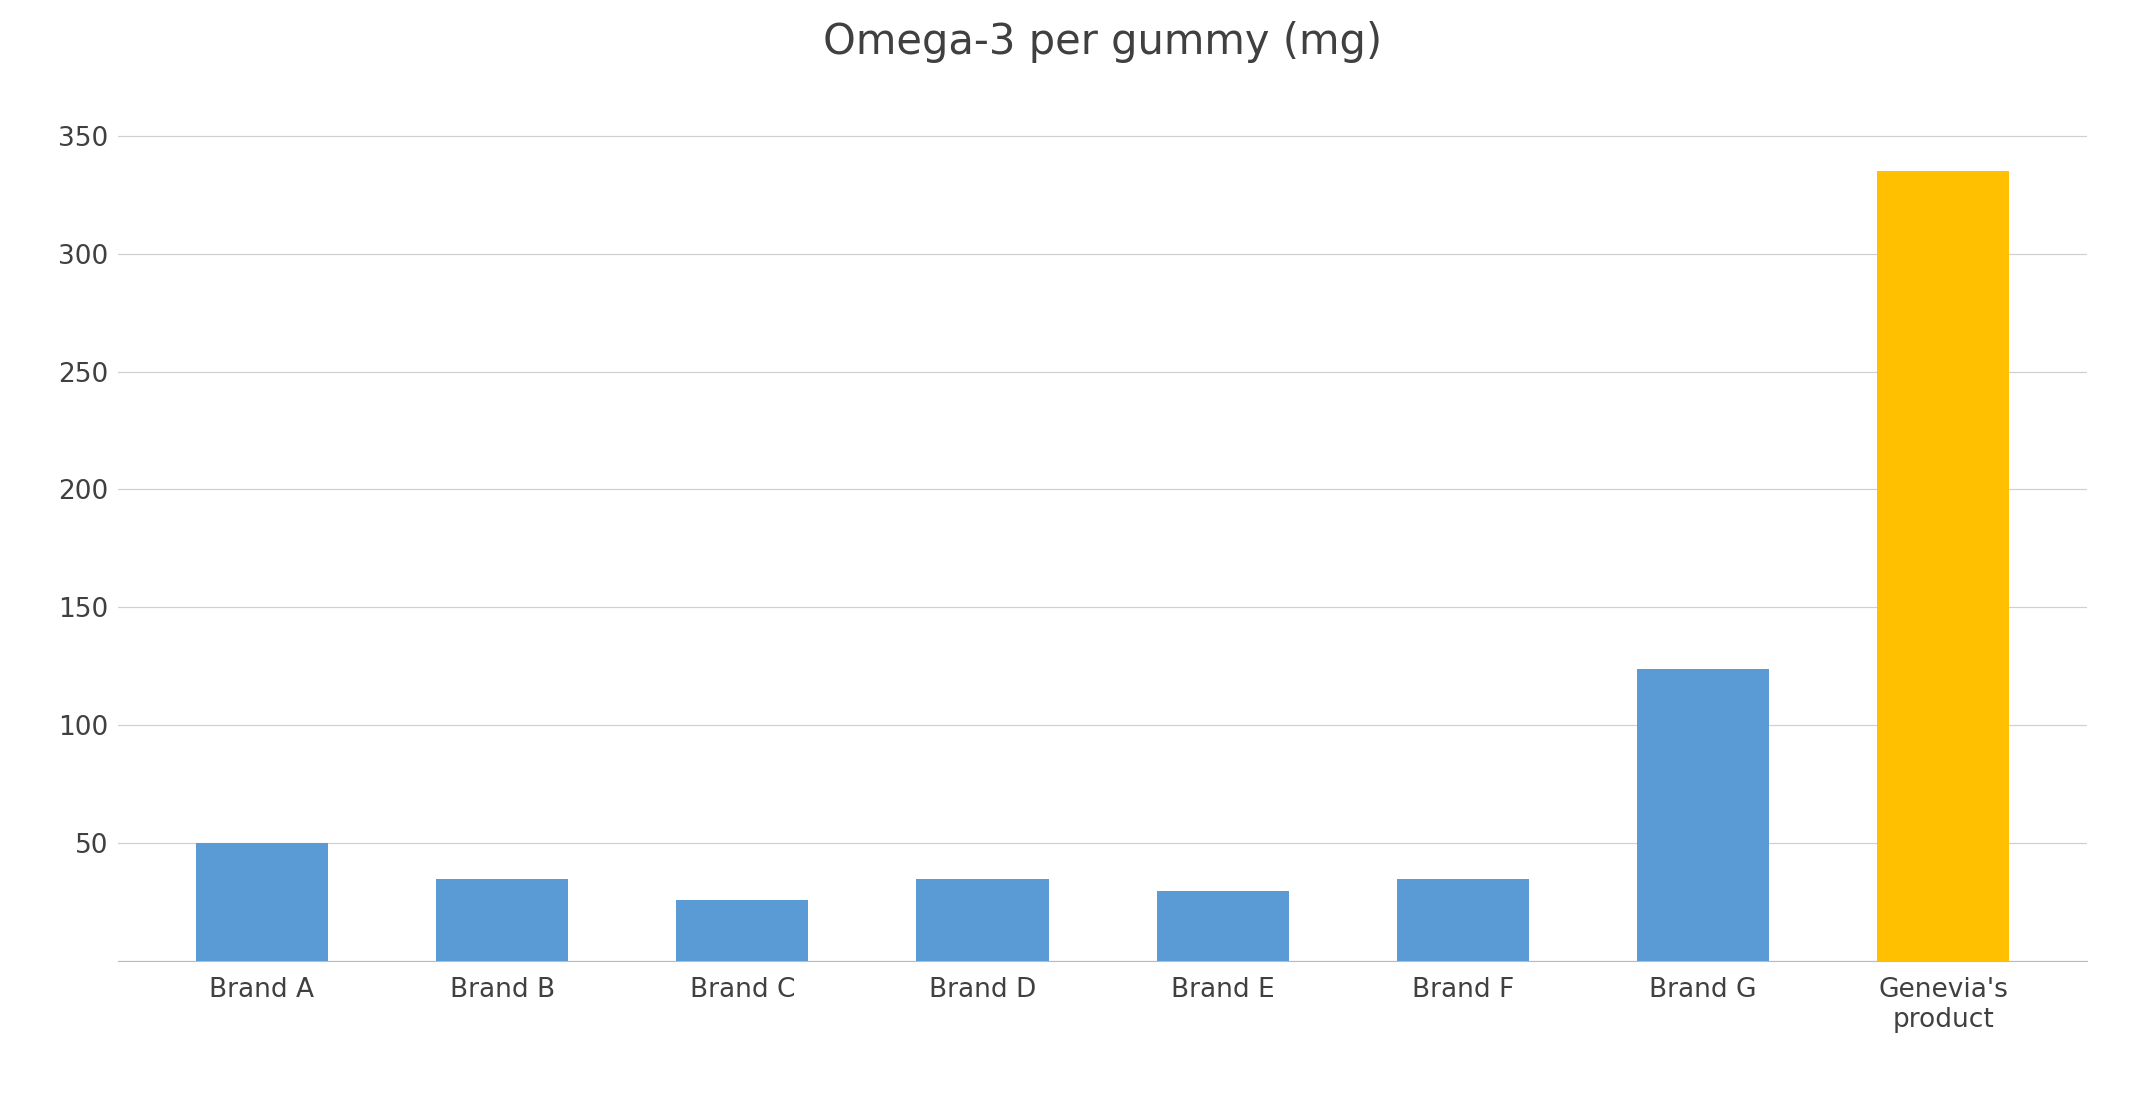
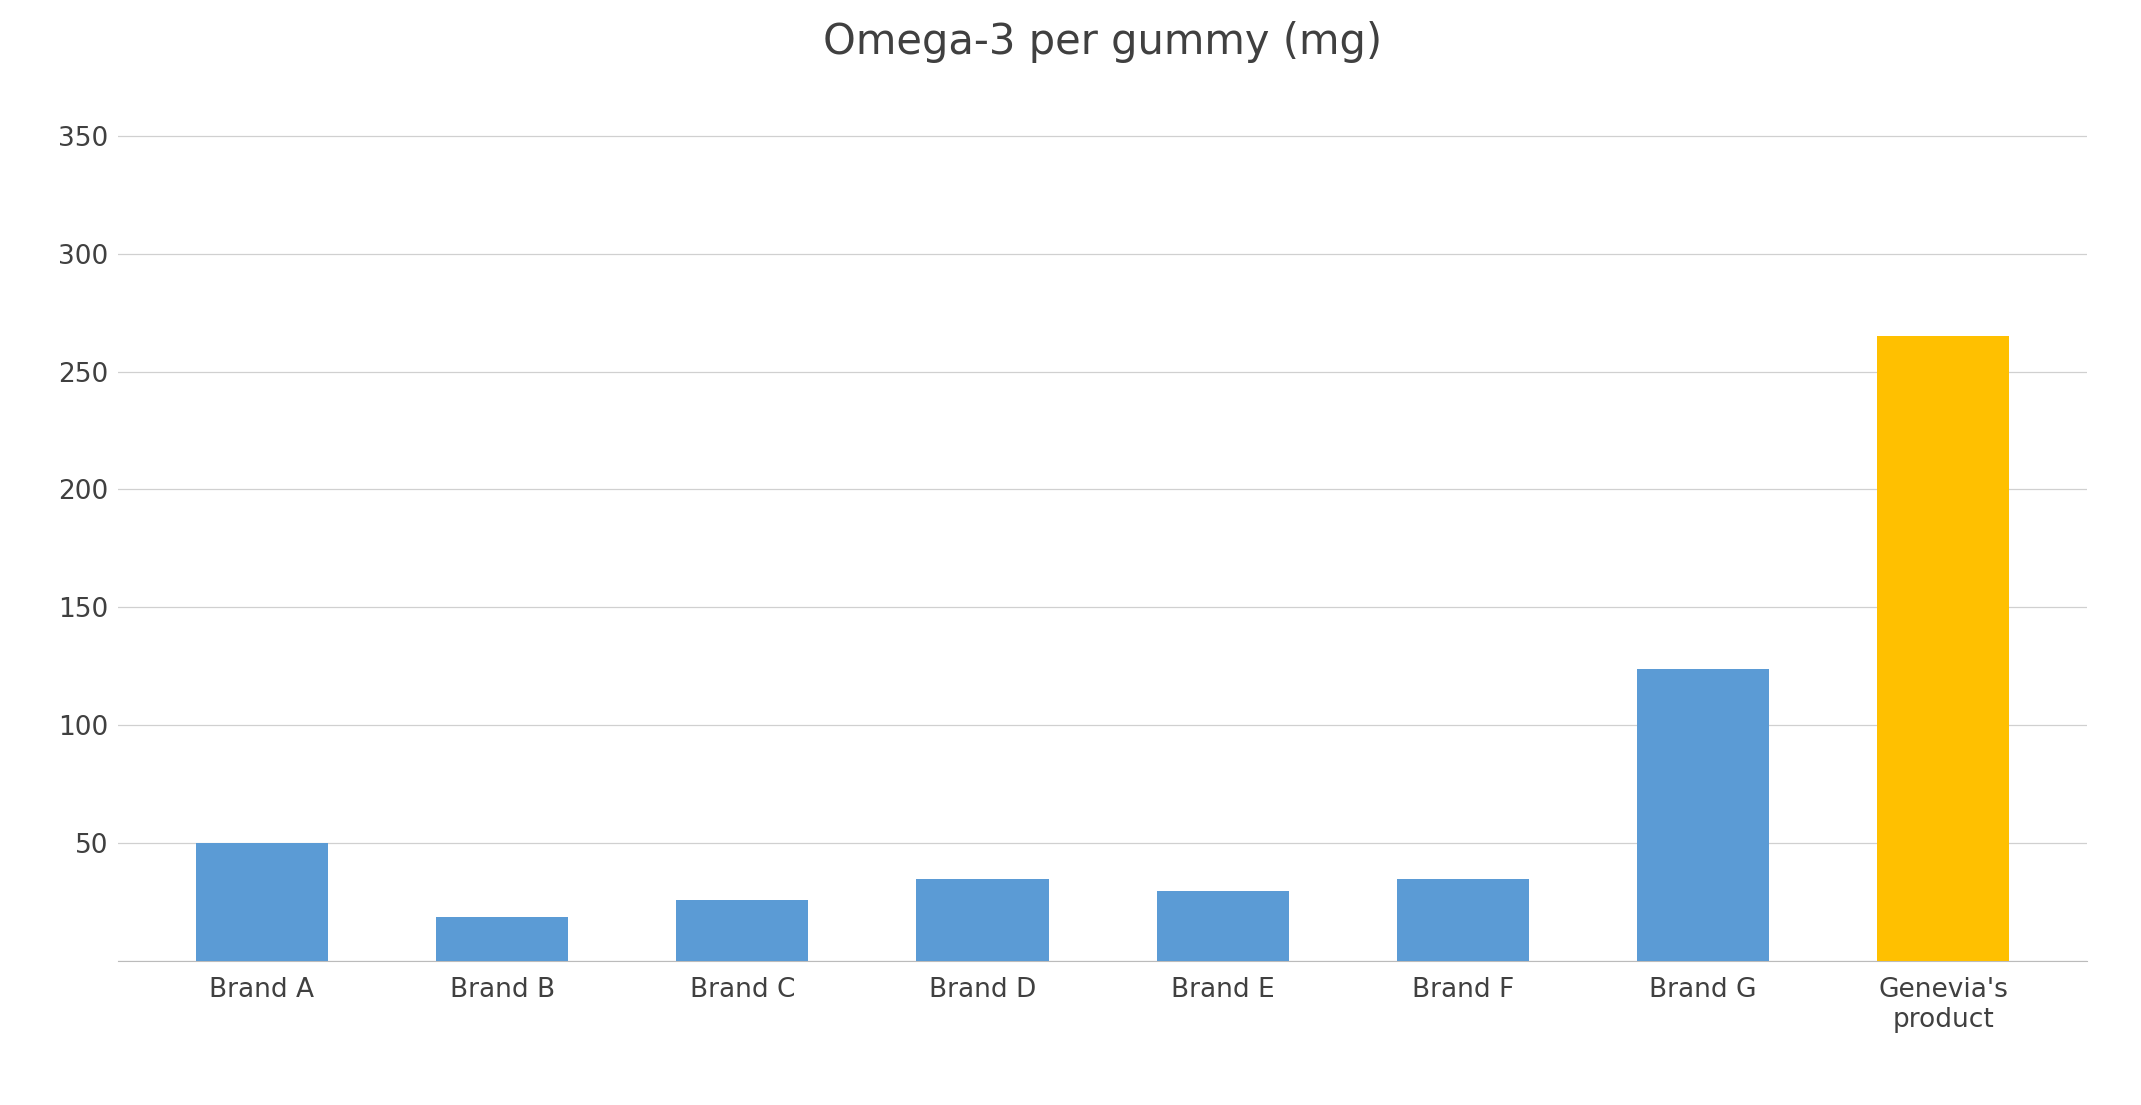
Brand B: 35 -> 19
Genevia's product: 335 -> 265
